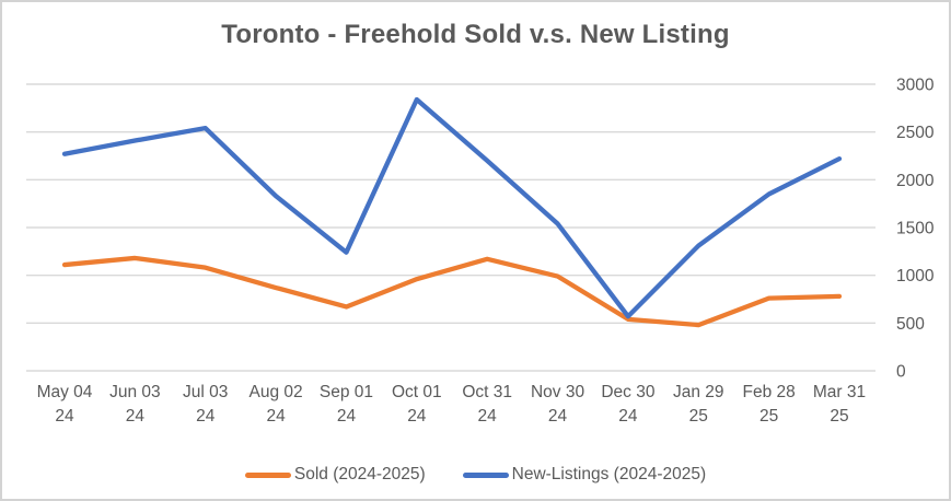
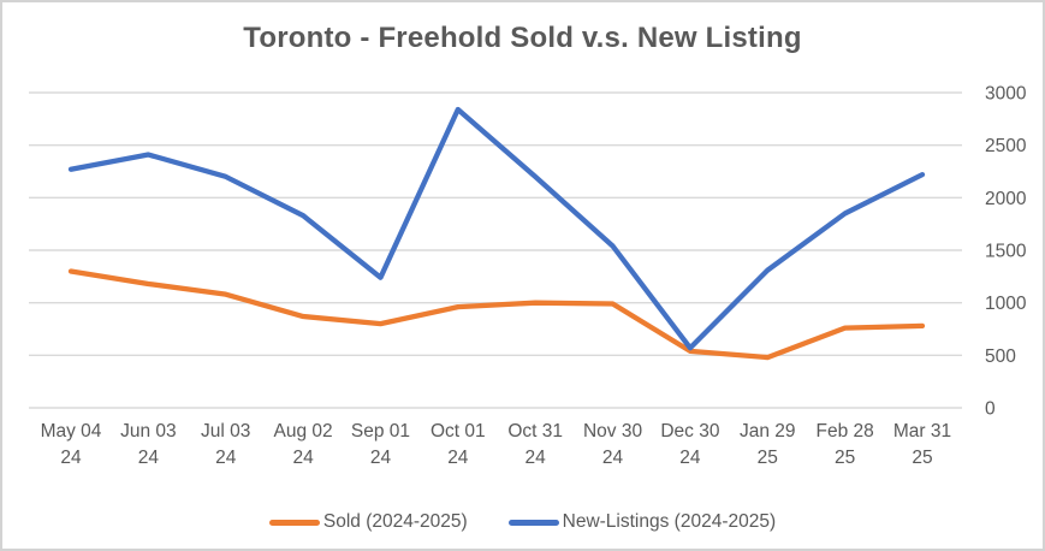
Sold (2024-2025)/May 04 24: 1100 -> 1300
New-Listings (2024-2025)/Jul 03 24: 2500 -> 2200
Sold (2024-2025)/Sep 01 24: 700 -> 800
Sold (2024-2025)/Oct 31 24: 1200 -> 1000
